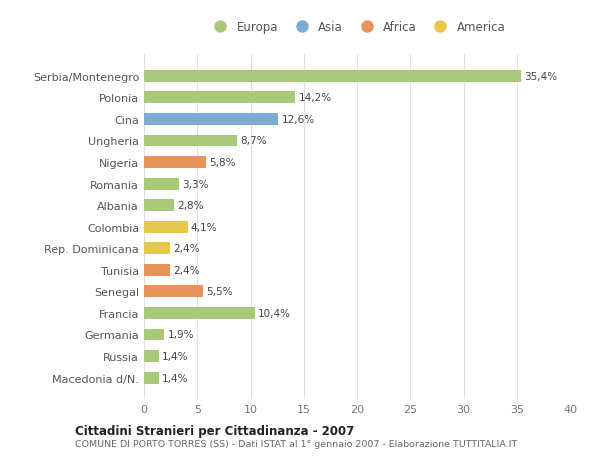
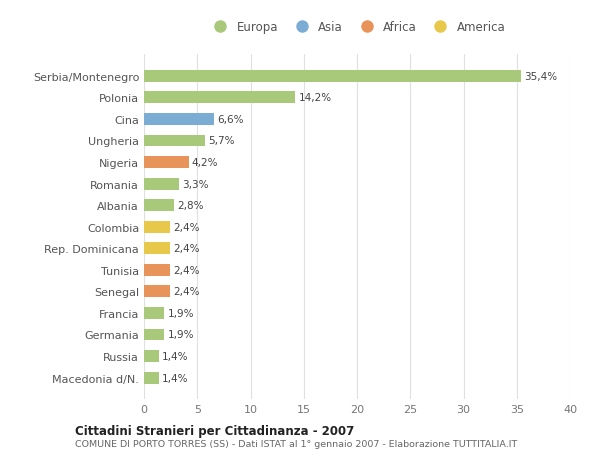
Cina: 12,6% -> 6,6%
Ungheria: 8,7% -> 5,7%
Nigeria: 5,8% -> 4,2%
Colombia: 4,1% -> 2,4%
Senegal: 5,5% -> 2,4%
Francia: 10,4% -> 1,9%
